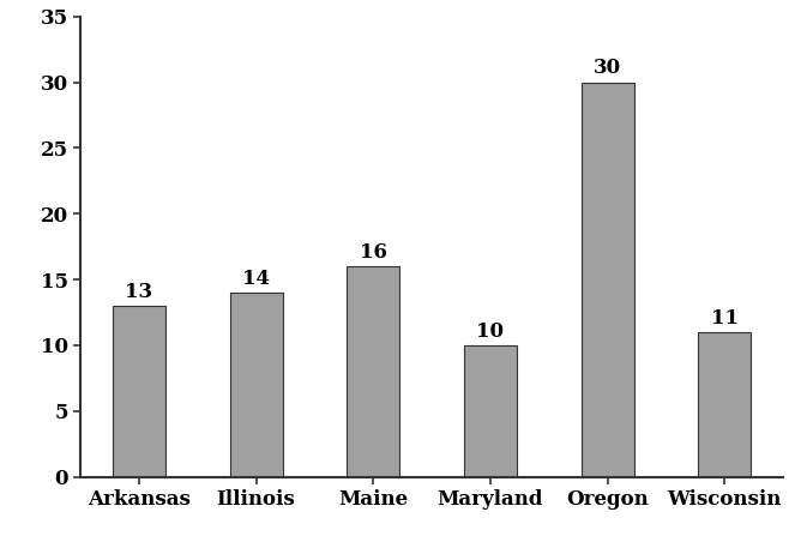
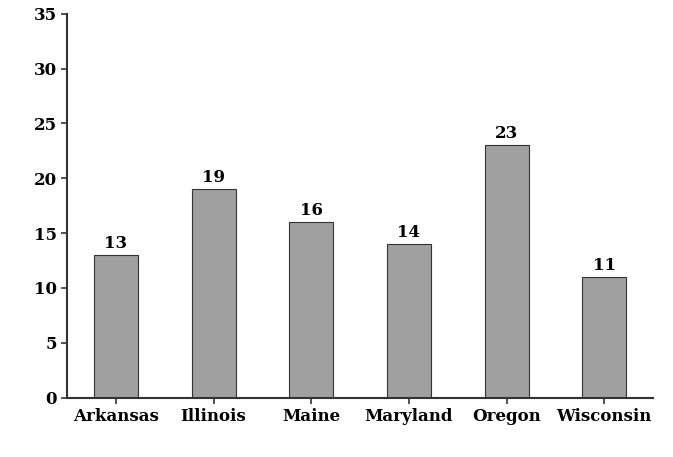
Illinois: 14 -> 19
Maryland: 10 -> 14
Oregon: 30 -> 23
